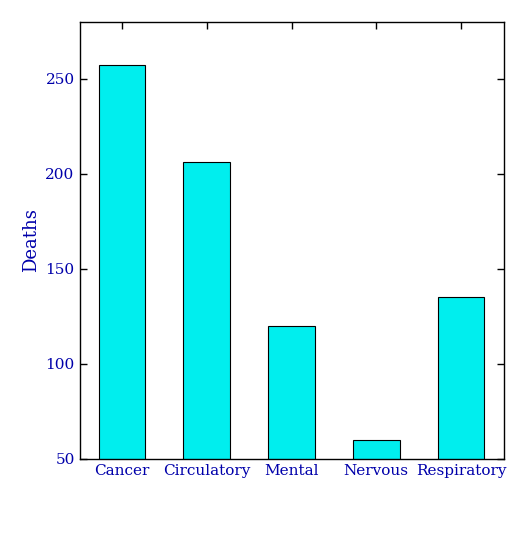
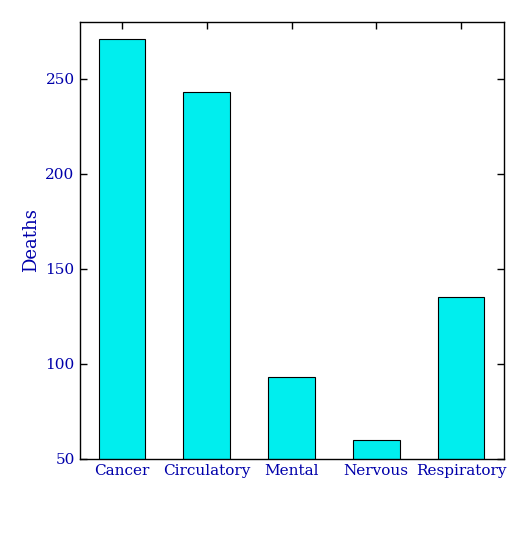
Cancer: 257 -> 271
Circulatory: 206 -> 243
Mental: 120 -> 93
